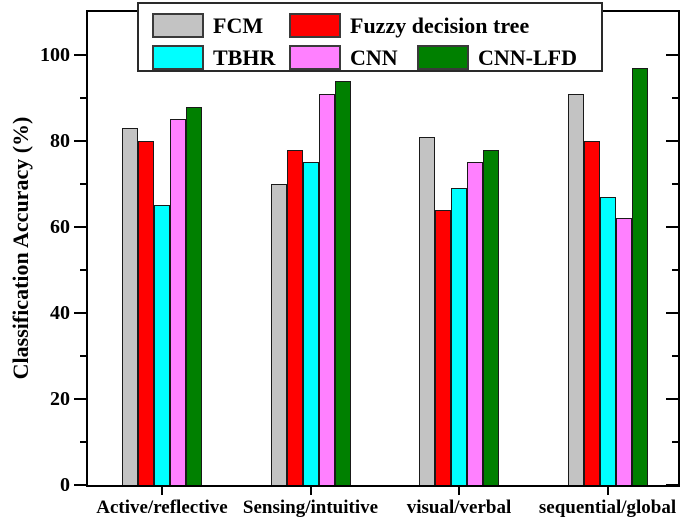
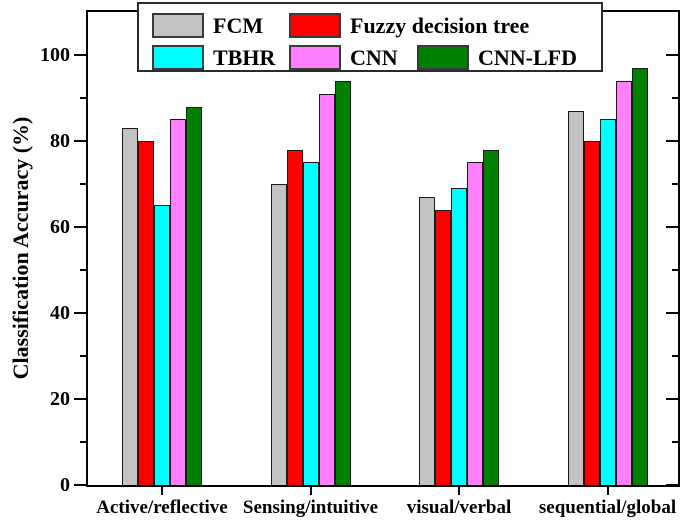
FCM/visual/verbal: 81 -> 67
FCM/sequential/global: 91 -> 87
TBHR/sequential/global: 67 -> 85
CNN/sequential/global: 62 -> 94
